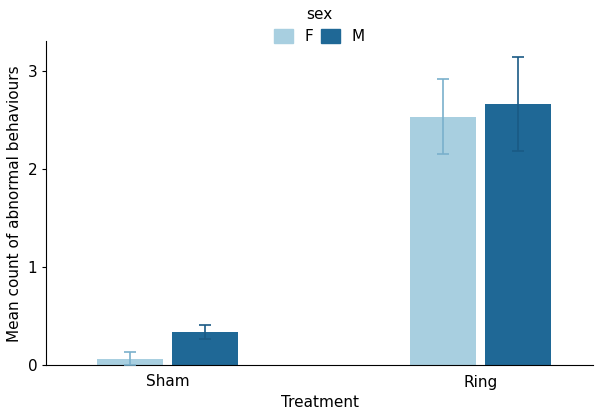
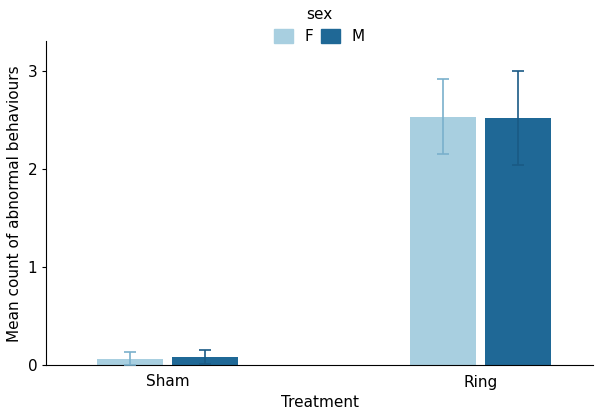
M/Sham: 0.34 -> 0.09
M/Ring: 2.66 -> 2.52
